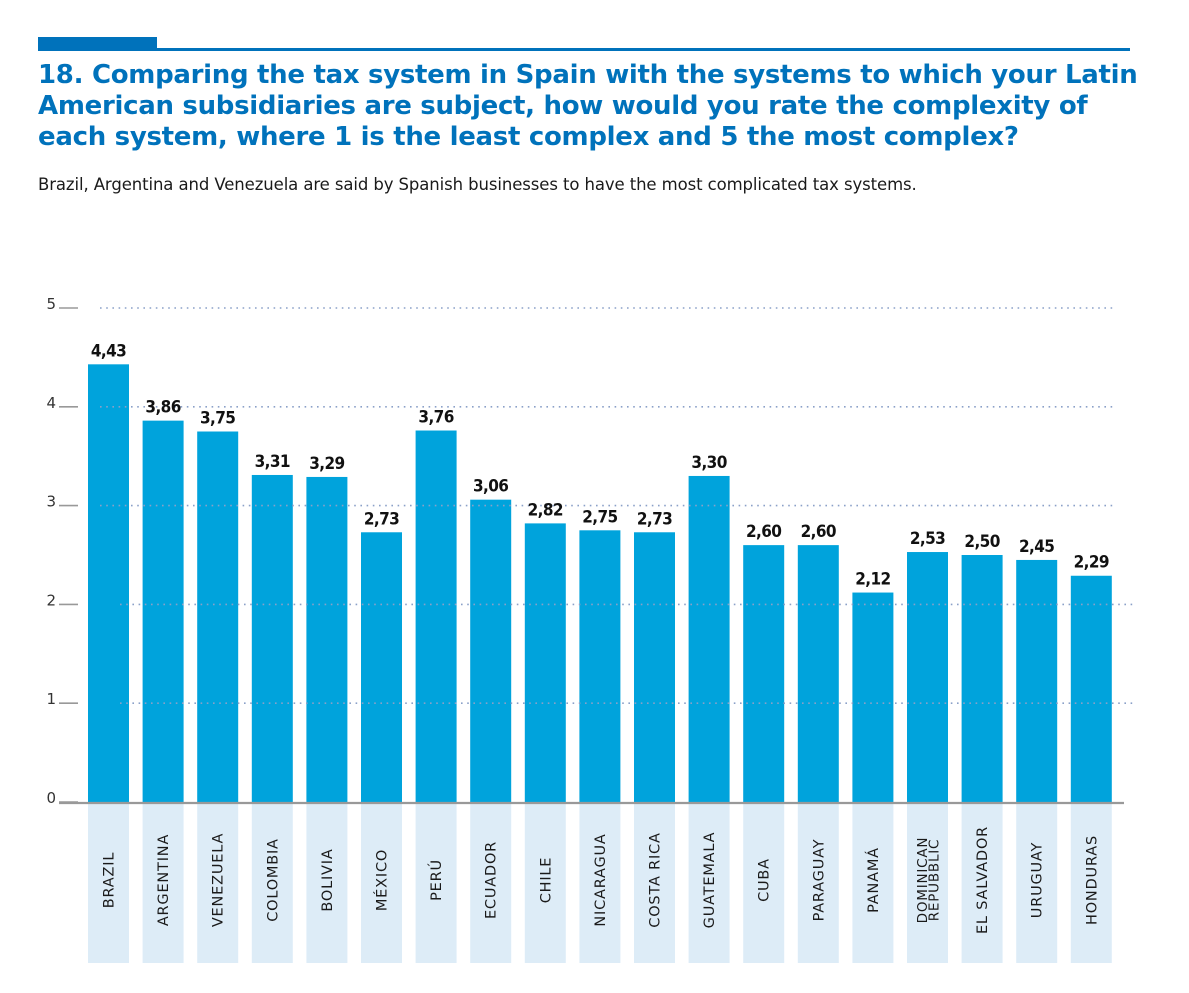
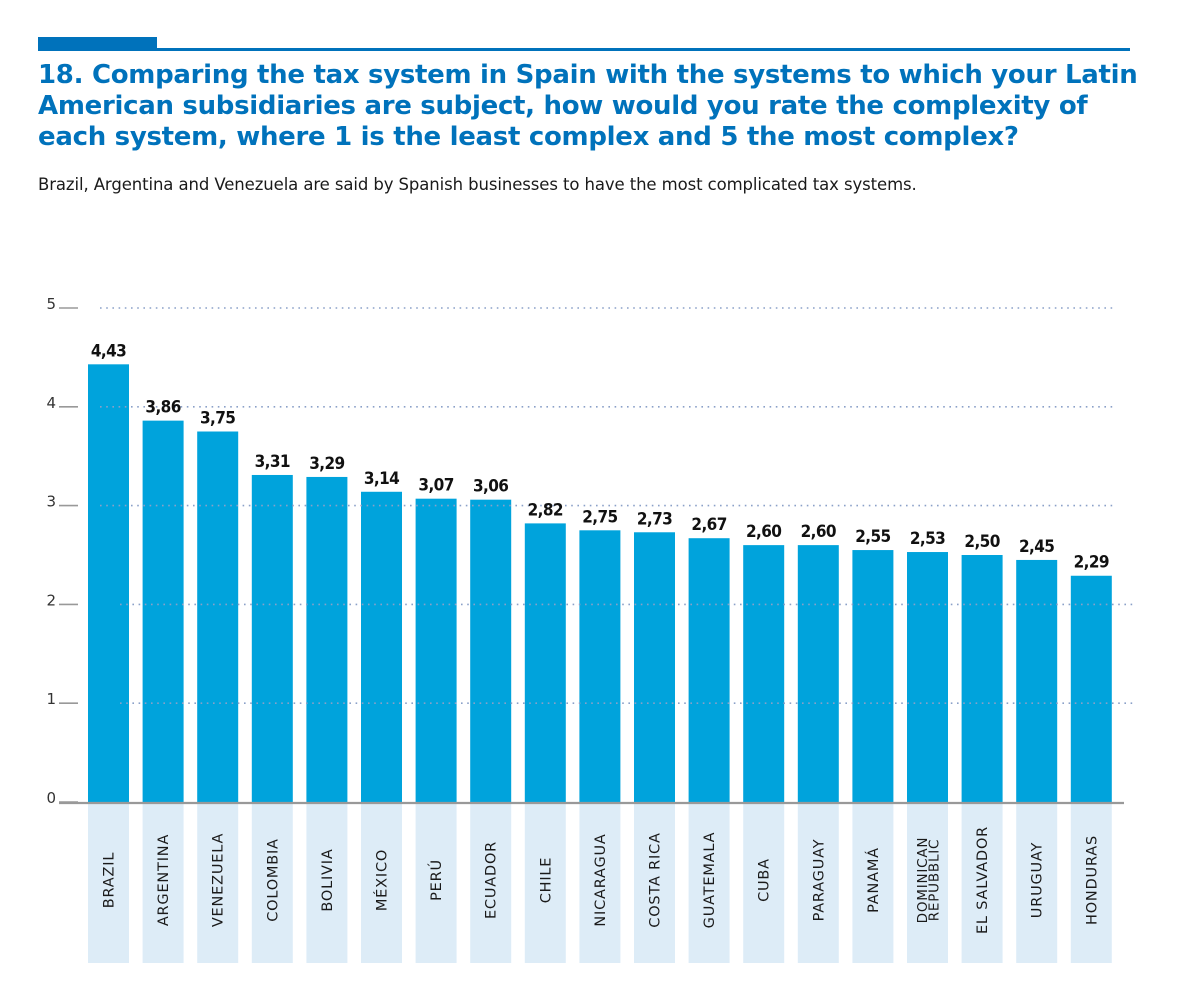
MÉXICO: 2,73 -> 3,14
PERÚ: 3,76 -> 3,07
GUATEMALA: 3,30 -> 2,67
PANAMÁ: 2,12 -> 2,55
